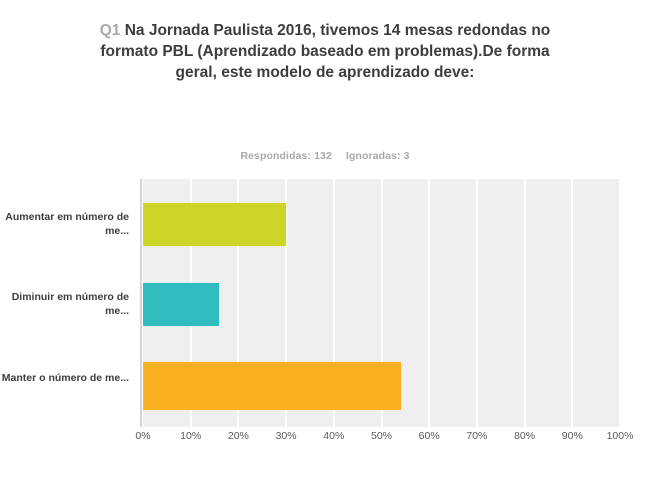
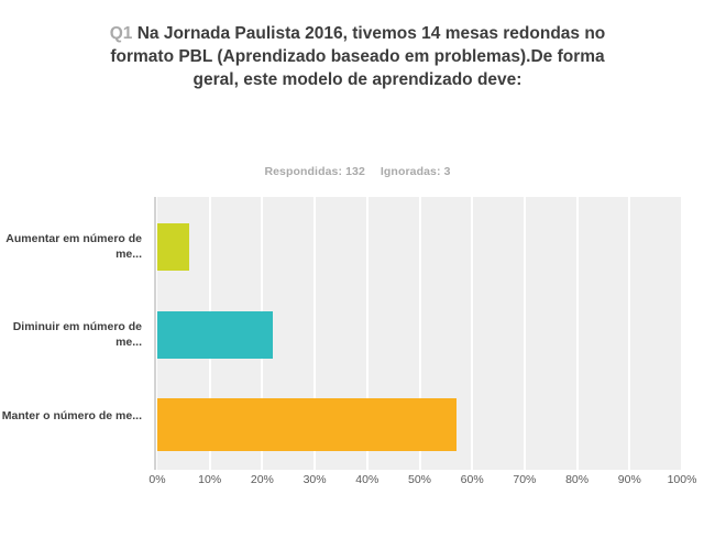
Aumentar em número de me...: 30% -> 6%
Diminuir em número de me...: 16% -> 22%
Manter o número de me...: 54% -> 57%
